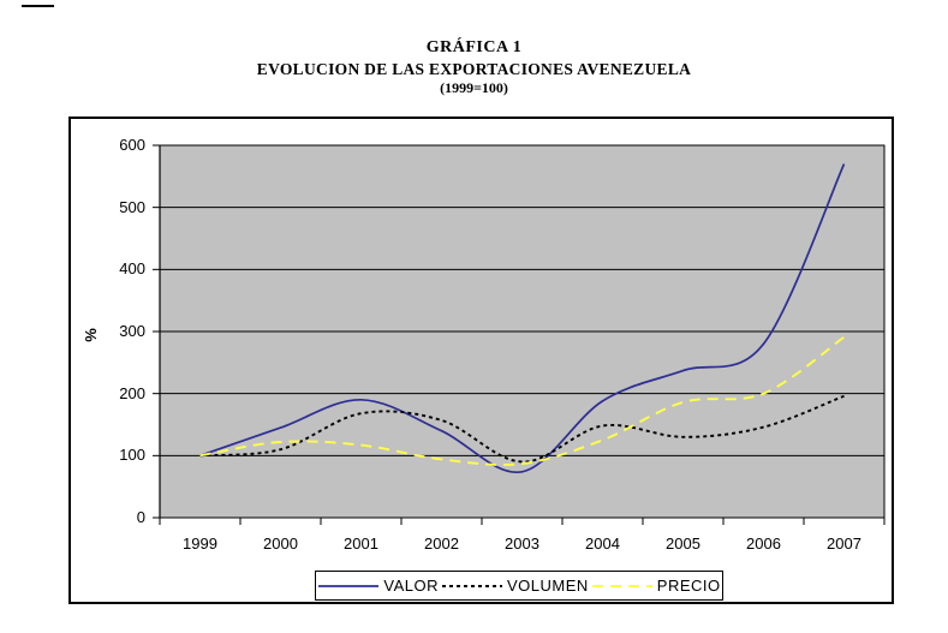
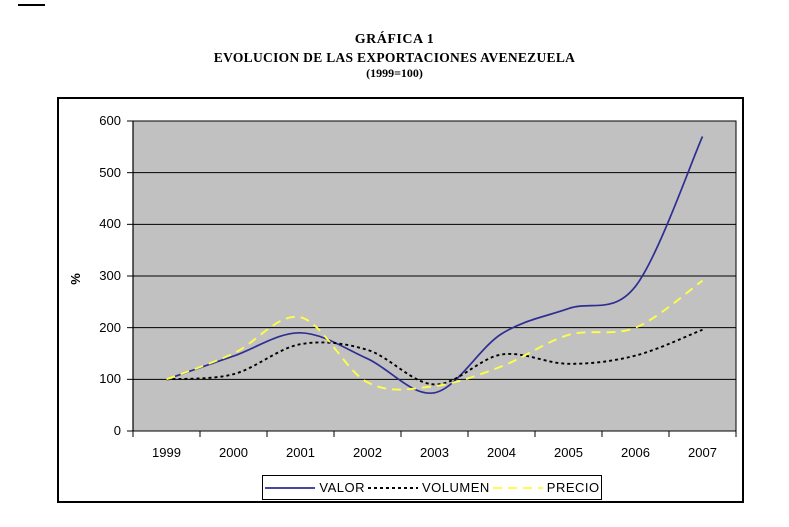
PRECIO/2000: 120 -> 150
PRECIO/2001: 120 -> 220
